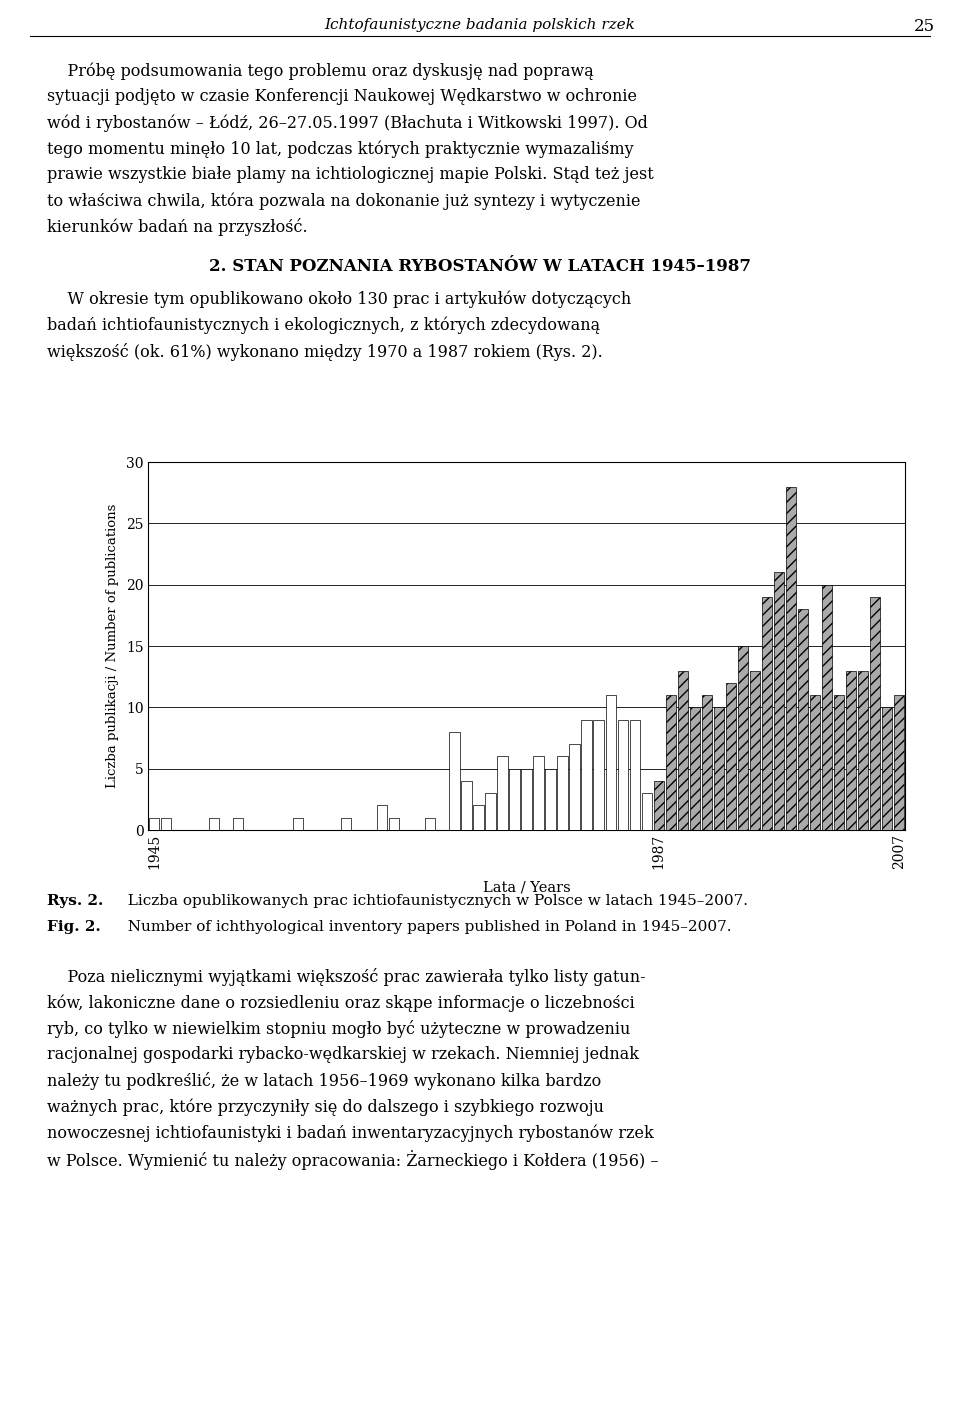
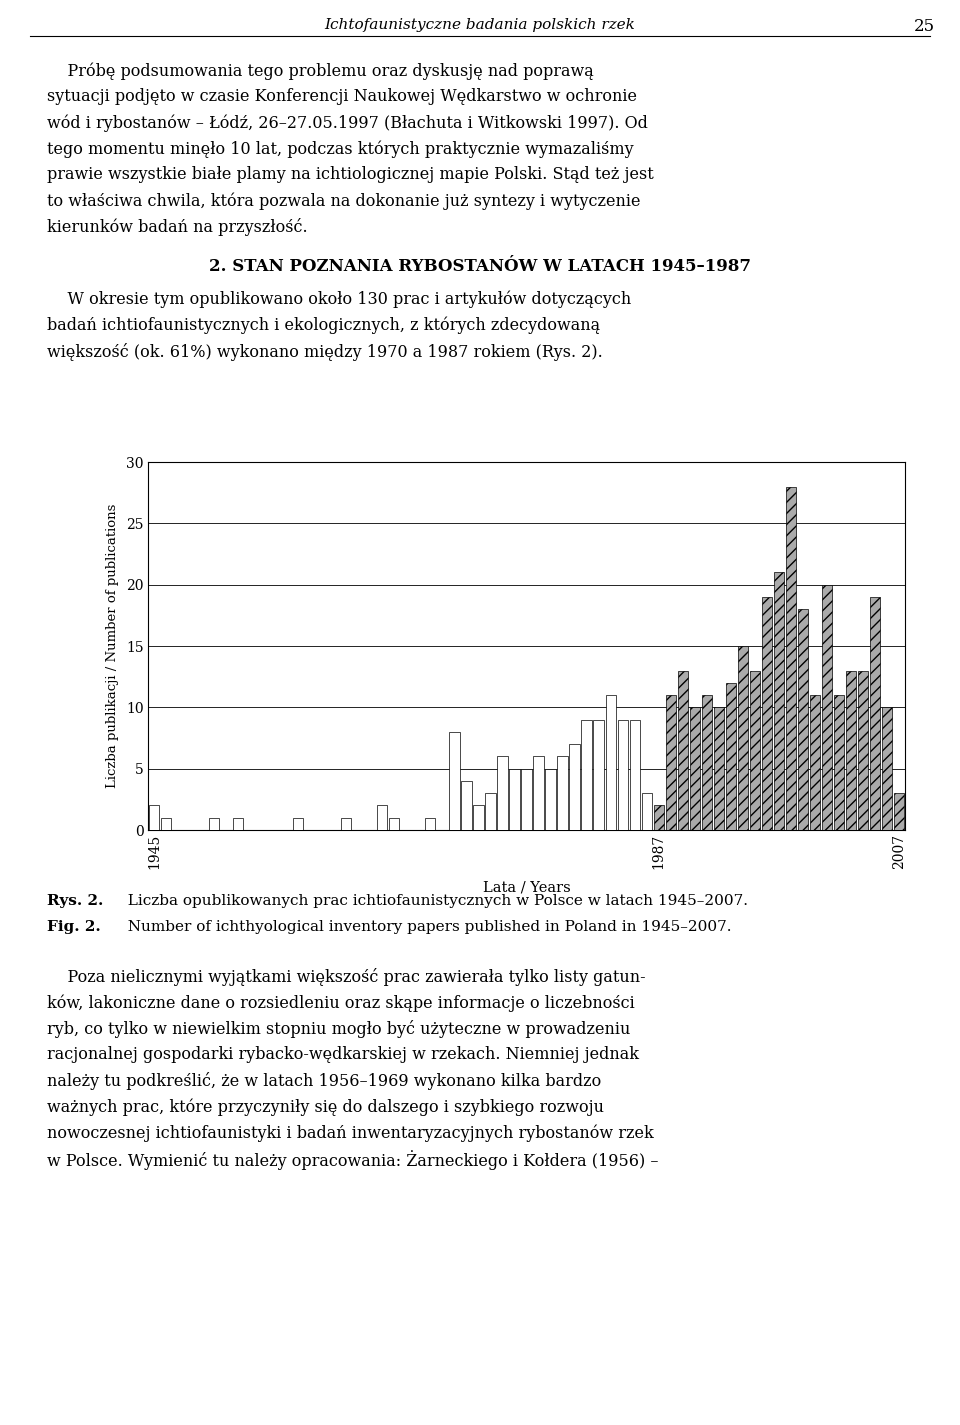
1945: 1 -> 2
1987: 4 -> 2
2007: 11 -> 3
